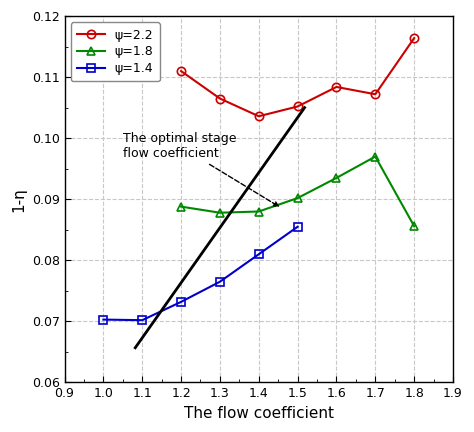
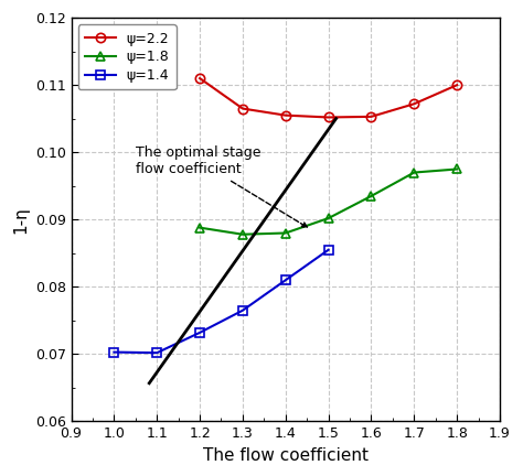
ψ=2.2/1.4: 0.1036 -> 0.1055
ψ=2.2/1.6: 0.1084 -> 0.1053
ψ=2.2/1.8: 0.1164 -> 0.1100
ψ=1.8/1.8: 0.0856 -> 0.0975
